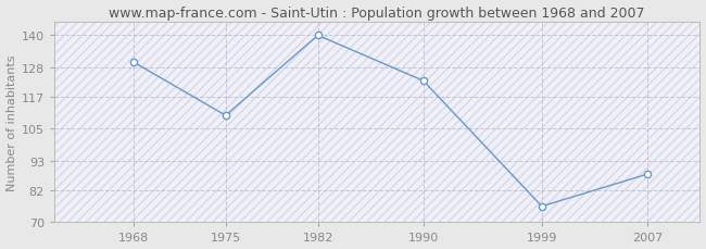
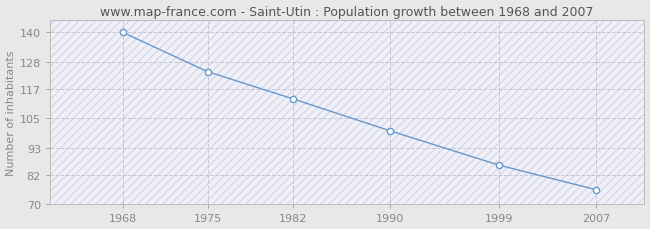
1968: 130 -> 140
1975: 110 -> 124
1982: 140 -> 113
1990: 123 -> 100
1999: 76 -> 86
2007: 88 -> 76
